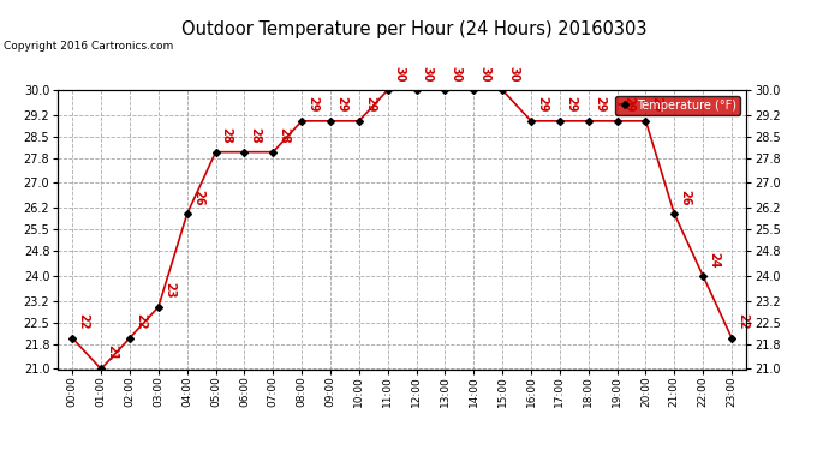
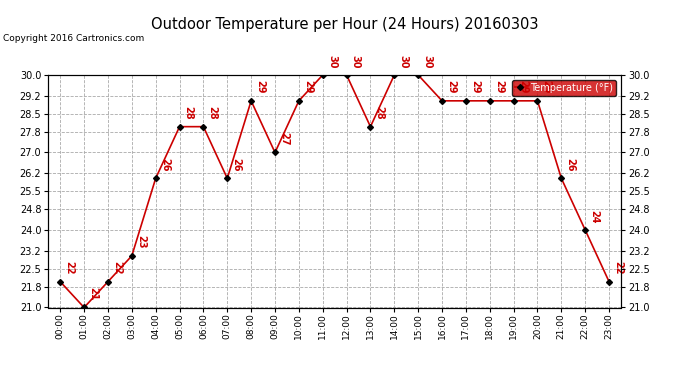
07:00: 28 -> 26
09:00: 29 -> 27
13:00: 30 -> 28
